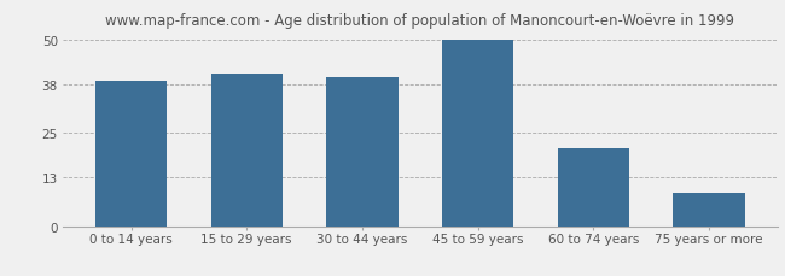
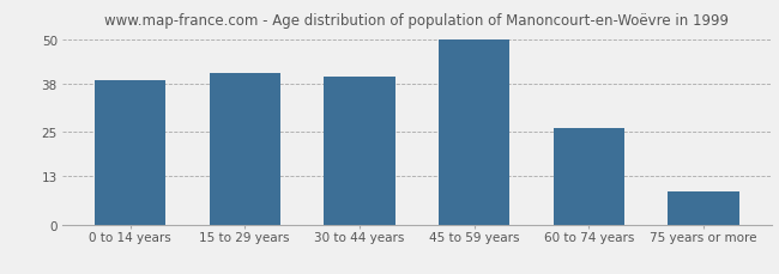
60 to 74 years: 21 -> 26
